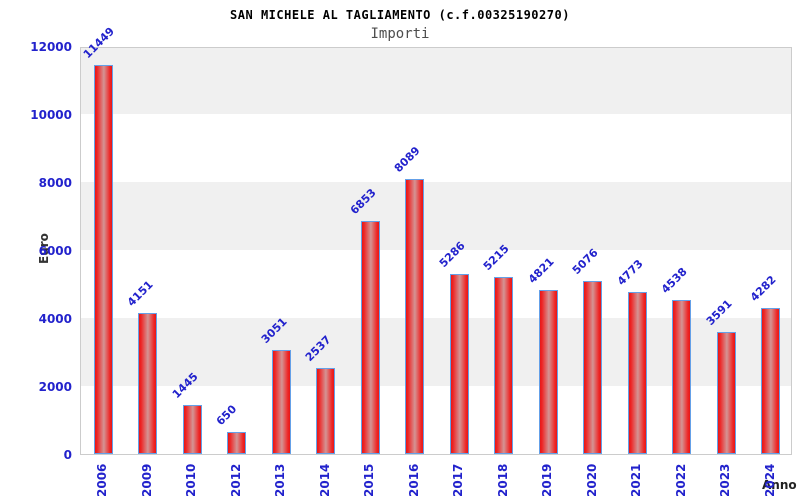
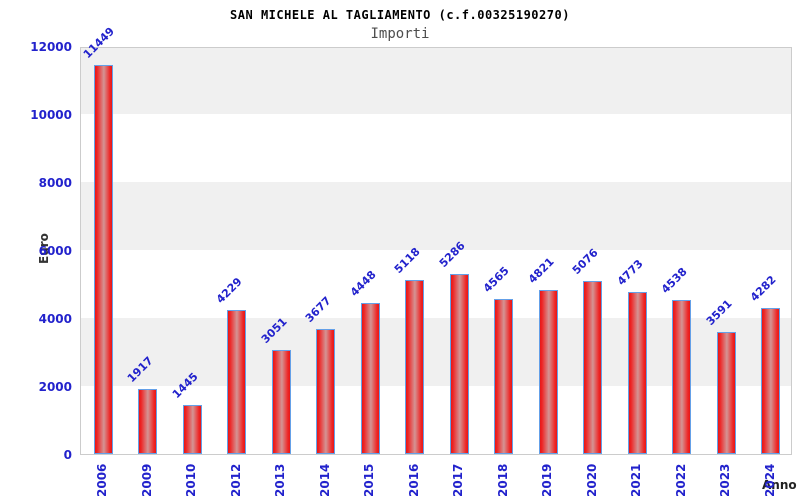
2009: 4151 -> 1917
2012: 650 -> 4229
2014: 2537 -> 3677
2015: 6853 -> 4448
2016: 8089 -> 5118
2018: 5215 -> 4565
